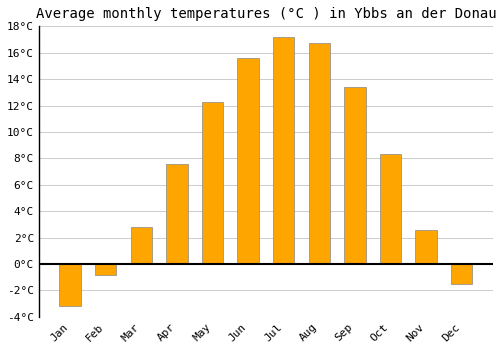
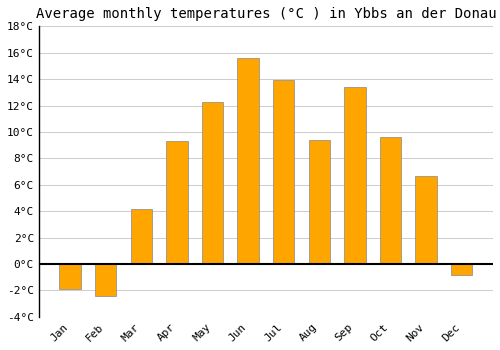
Jan: -3.2°C -> -1.9°C
Feb: -0.8°C -> -2.4°C
Mar: 2.8°C -> 4.2°C
Apr: 7.6°C -> 9.3°C
Jul: 17.2°C -> 13.9°C
Aug: 16.7°C -> 9.4°C
Oct: 8.3°C -> 9.6°C
Nov: 2.6°C -> 6.7°C
Dec: -1.5°C -> -0.8°C
